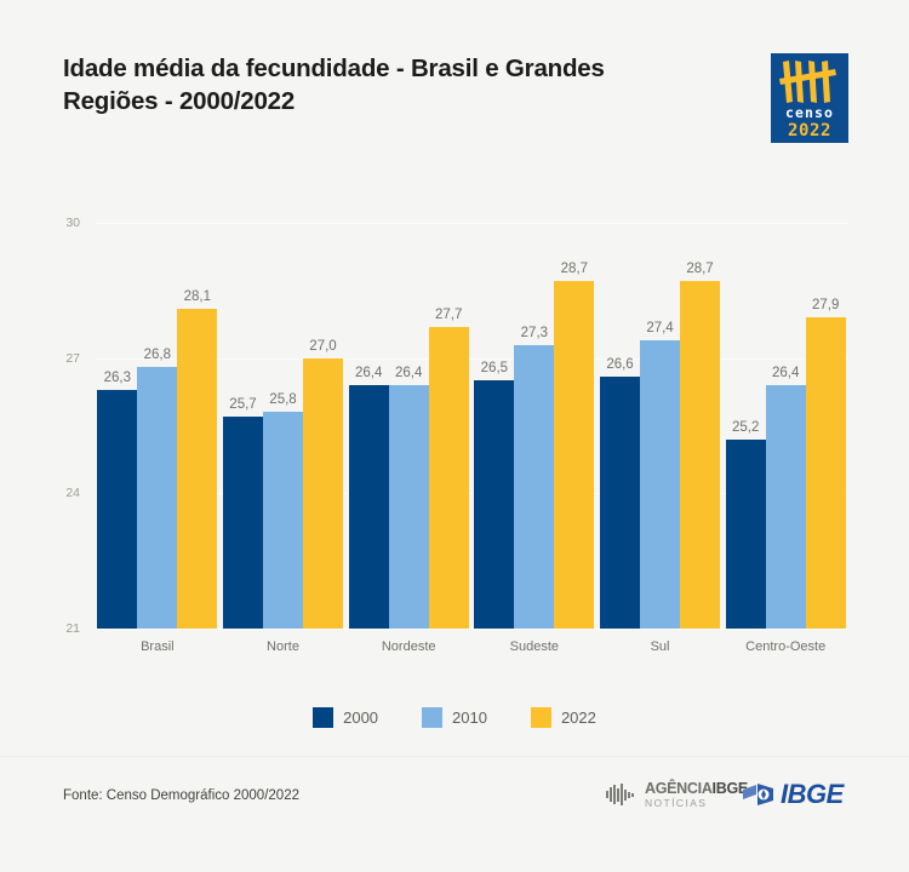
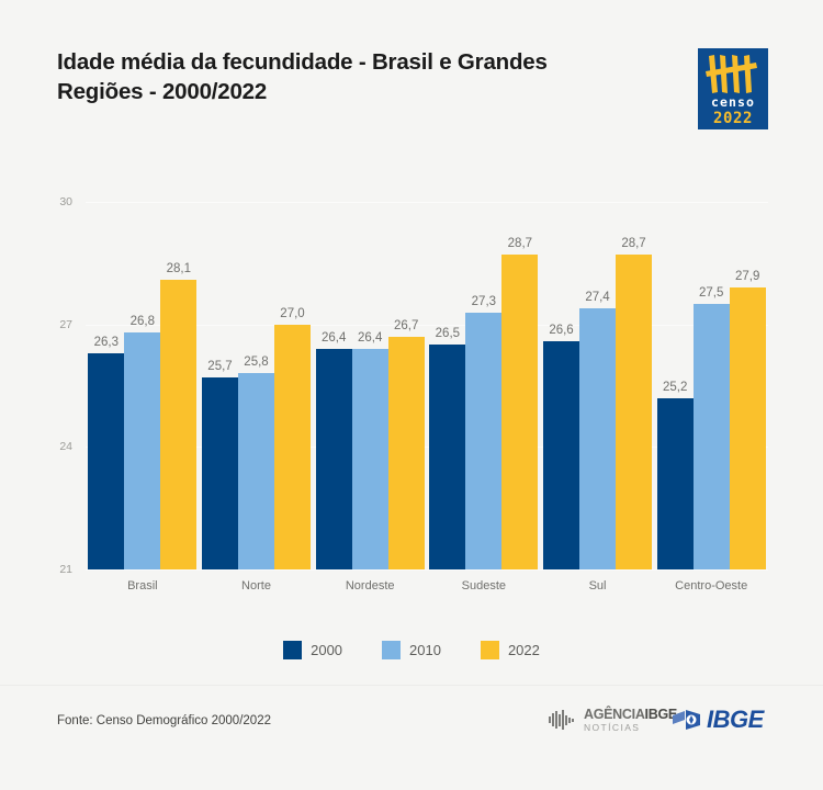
2022/Nordeste: 27,7 -> 26,7
2010/Centro-Oeste: 26,4 -> 27,5
